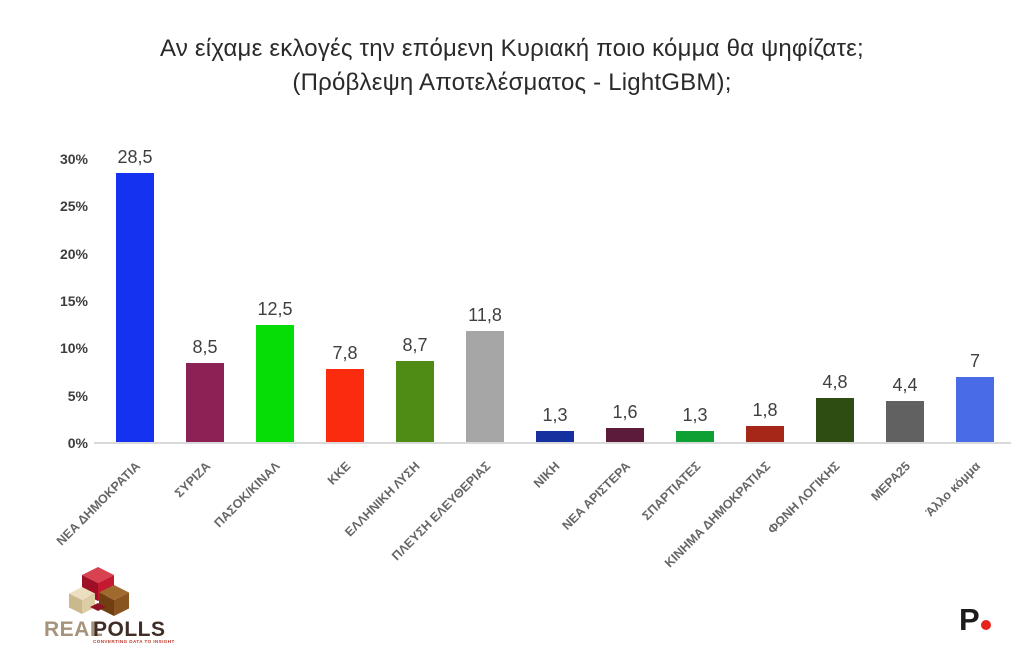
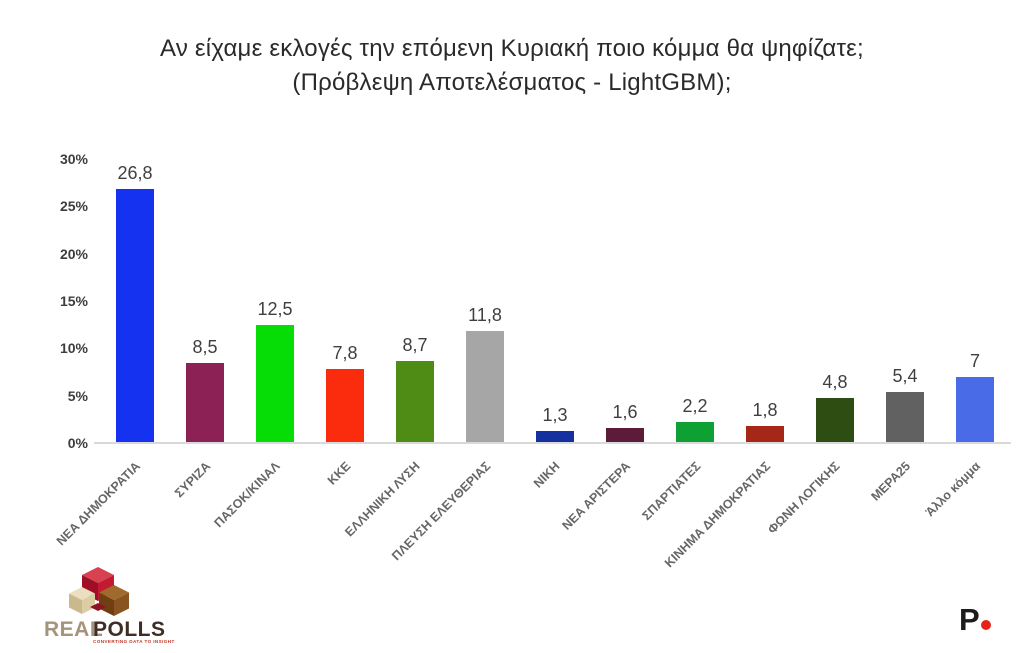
ΝΕΑ ΔΗΜΟΚΡΑΤΙΑ: 28,5 -> 26,8
ΣΠΑΡΤΙΑΤΕΣ: 1,3 -> 2,2
ΜΕΡΑ25: 4,4 -> 5,4
